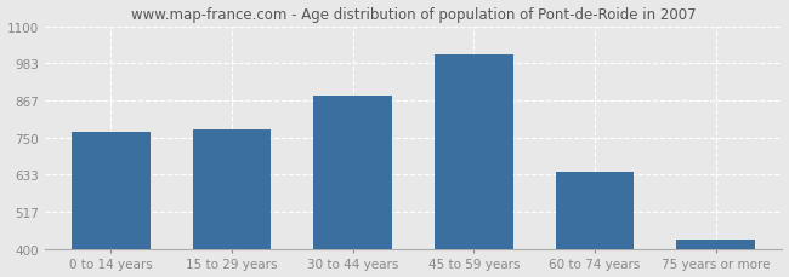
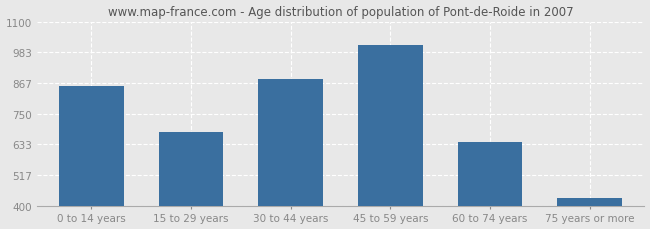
0 to 14 years: 768 -> 855
15 to 29 years: 775 -> 680
